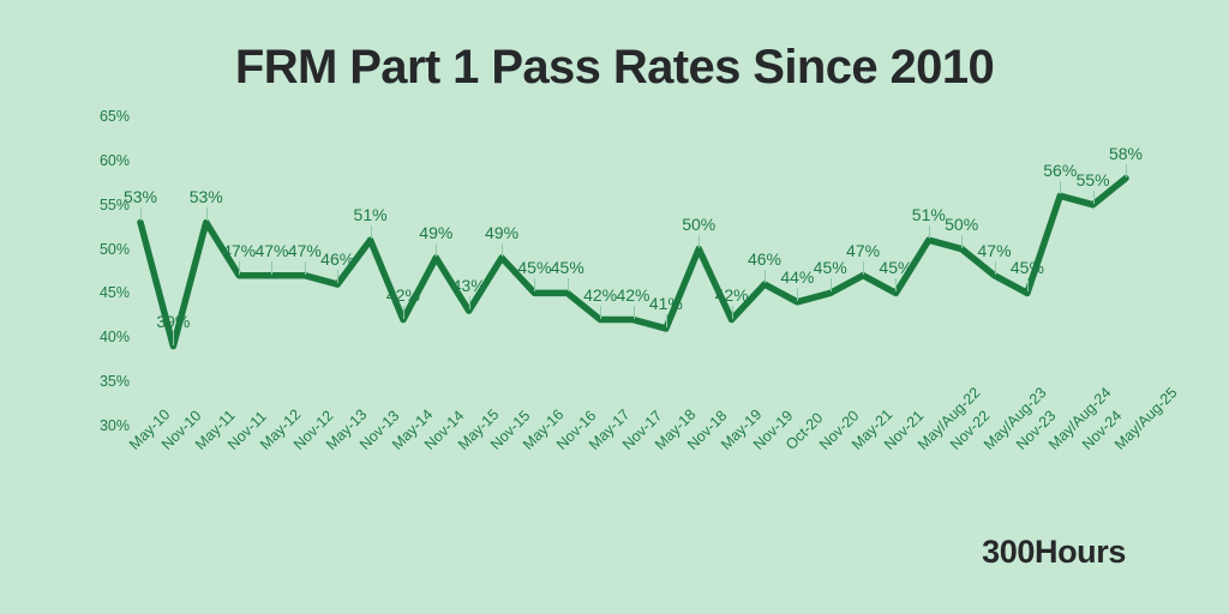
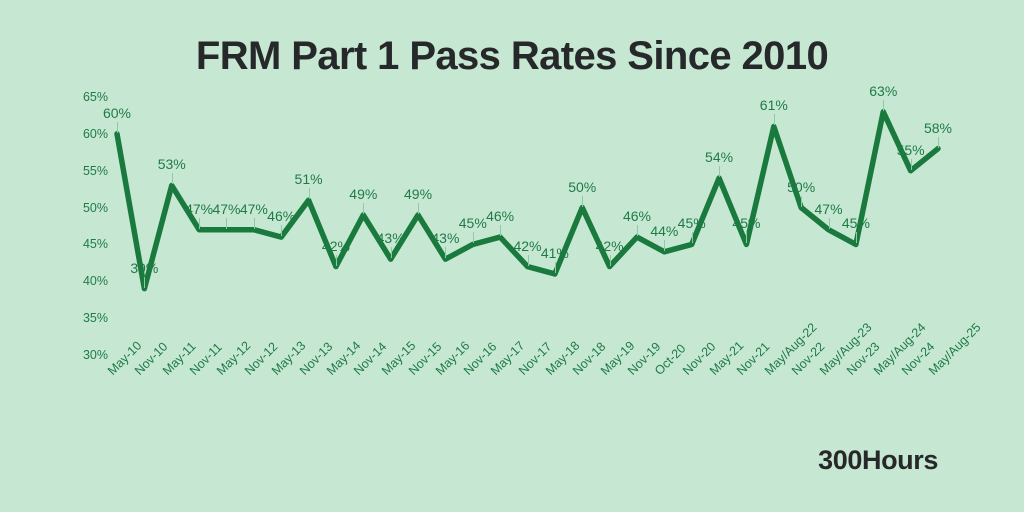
May-10: 53% -> 60%
May-16: 45% -> 43%
May-17: 42% -> 46%
May-21: 47% -> 54%
May/Aug-22: 51% -> 61%
May/Aug-24: 56% -> 63%
